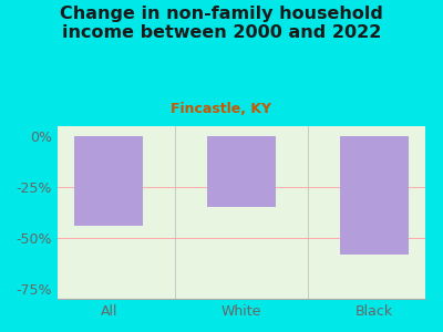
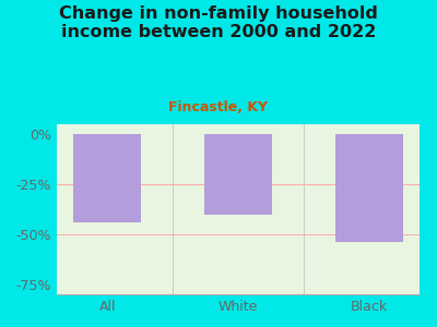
White: -35% -> -40%
Black: -58% -> -54%
